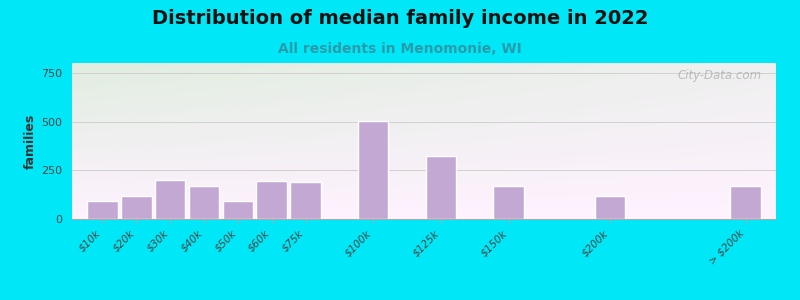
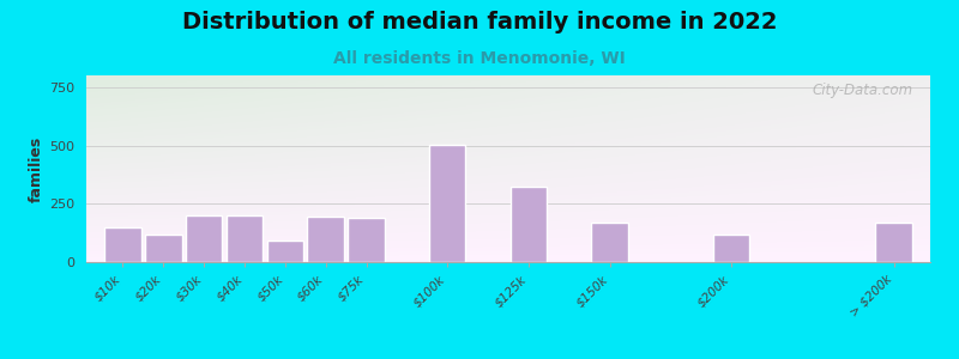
$10k: 90 -> 150
$40k: 170 -> 200
